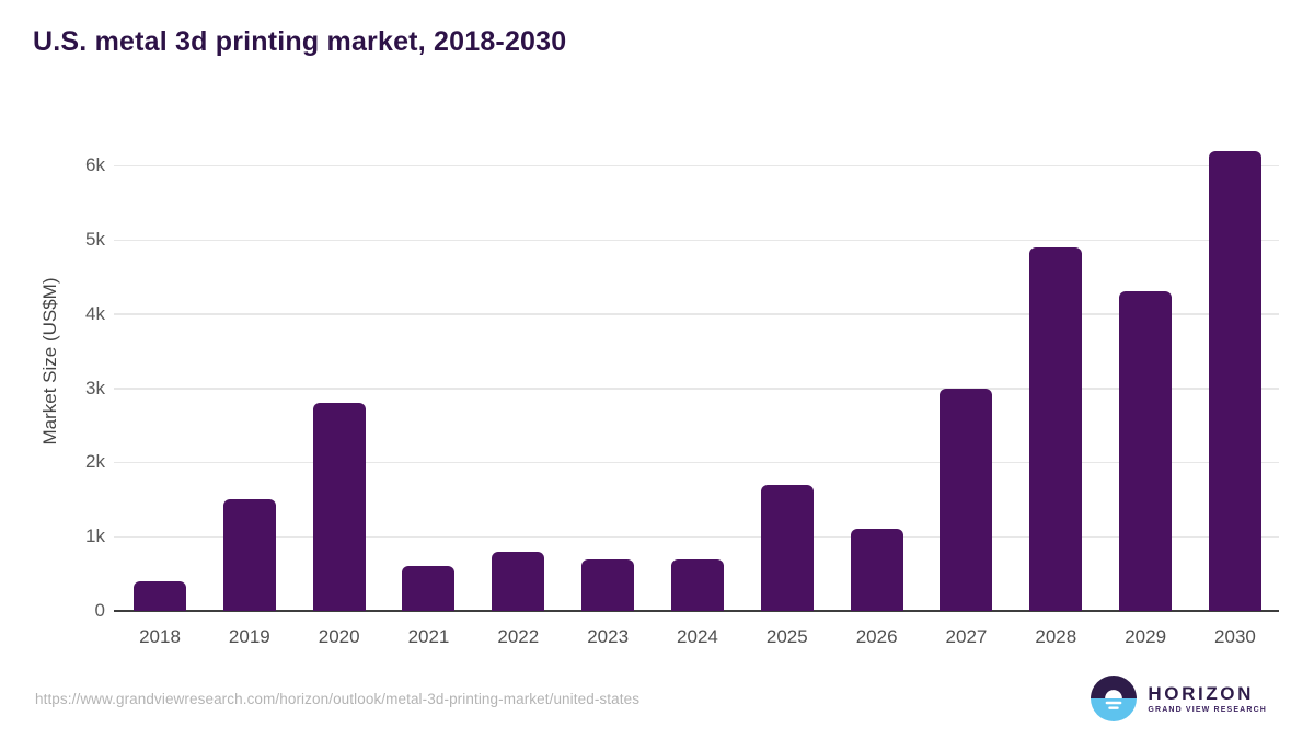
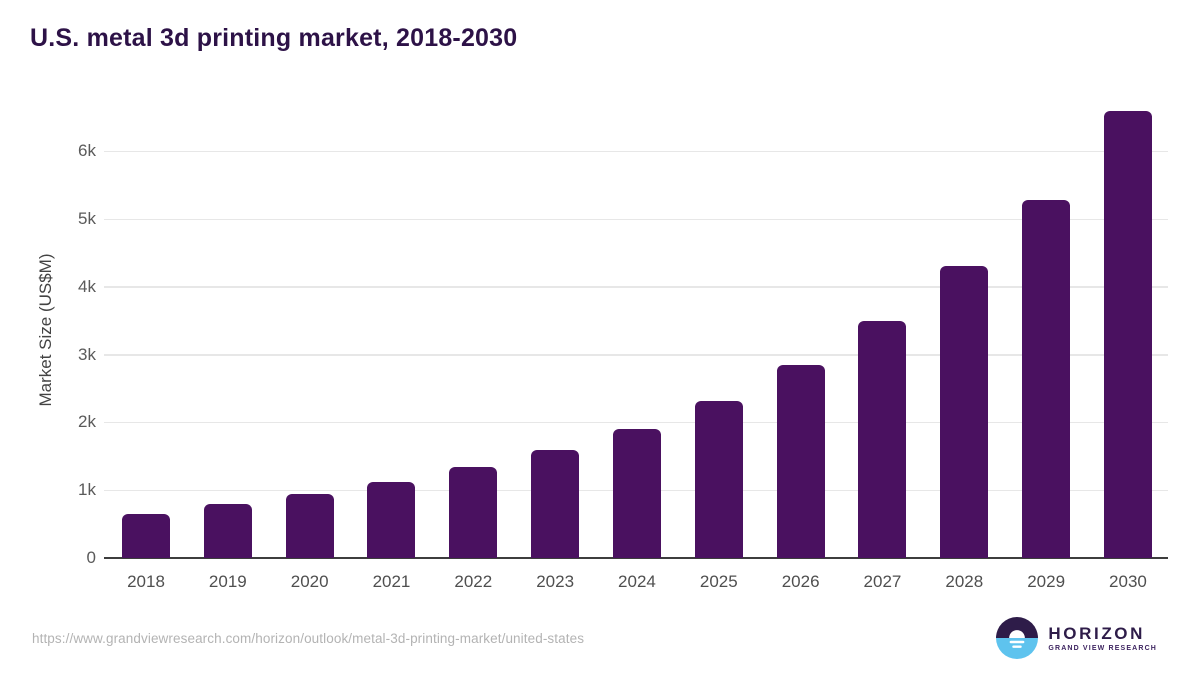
2018: 0.4k -> 0.6k
2019: 1.5k -> 0.8k
2020: 2.8k -> 0.9k
2021: 0.6k -> 1.1k
2022: 0.8k -> 1.3k
2023: 0.7k -> 1.6k
2024: 0.7k -> 1.9k
2025: 1.7k -> 2.3k
2026: 1.1k -> 2.8k
2027: 3.0k -> 3.5k
2028: 4.9k -> 4.3k
2029: 4.3k -> 5.3k
2030: 6.2k -> 6.6k
